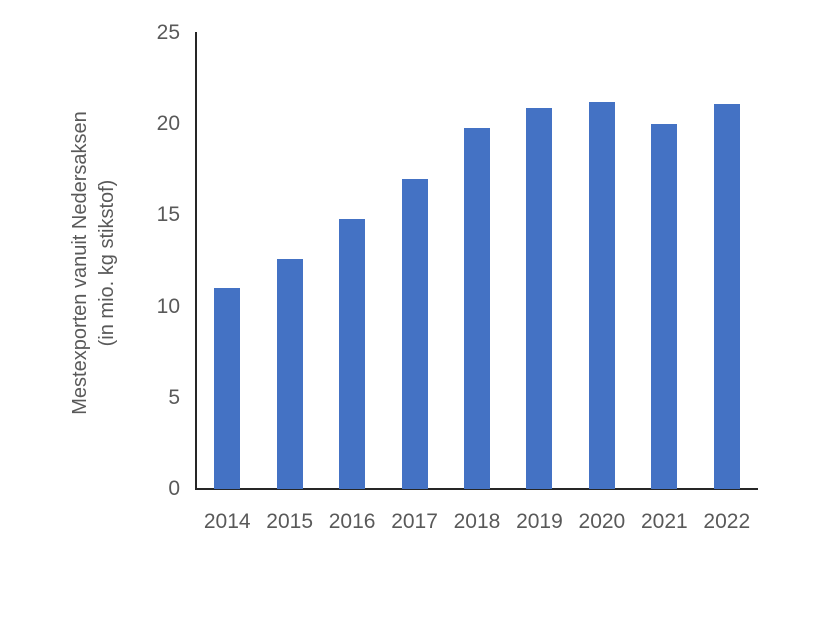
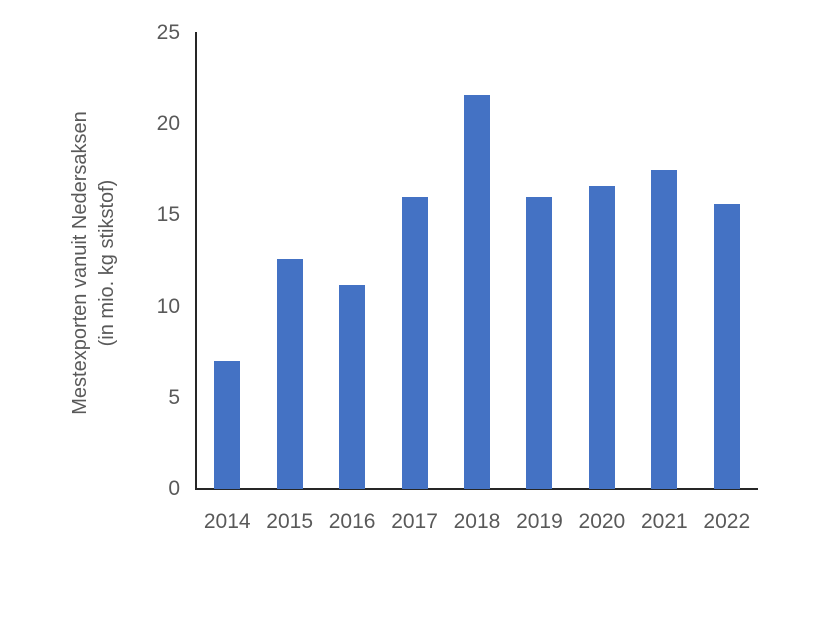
2014: 11.0 -> 7.0
2016: 14.8 -> 11.2
2017: 17.0 -> 16.0
2018: 19.8 -> 21.6
2019: 20.9 -> 16.0
2020: 21.2 -> 16.6
2021: 20.0 -> 17.5
2022: 21.1 -> 15.6
